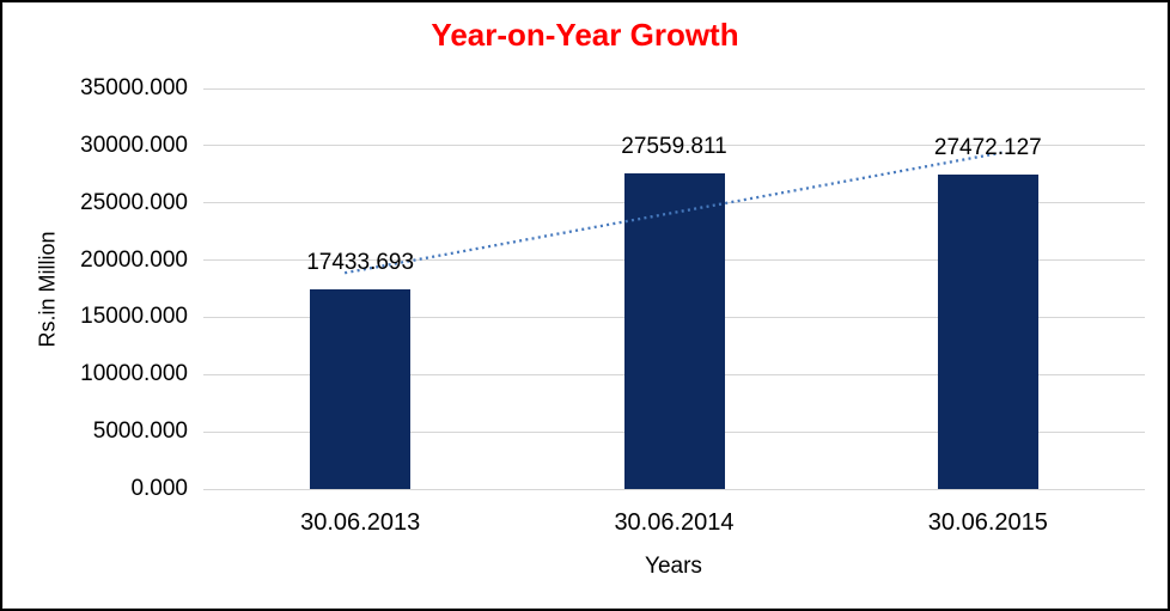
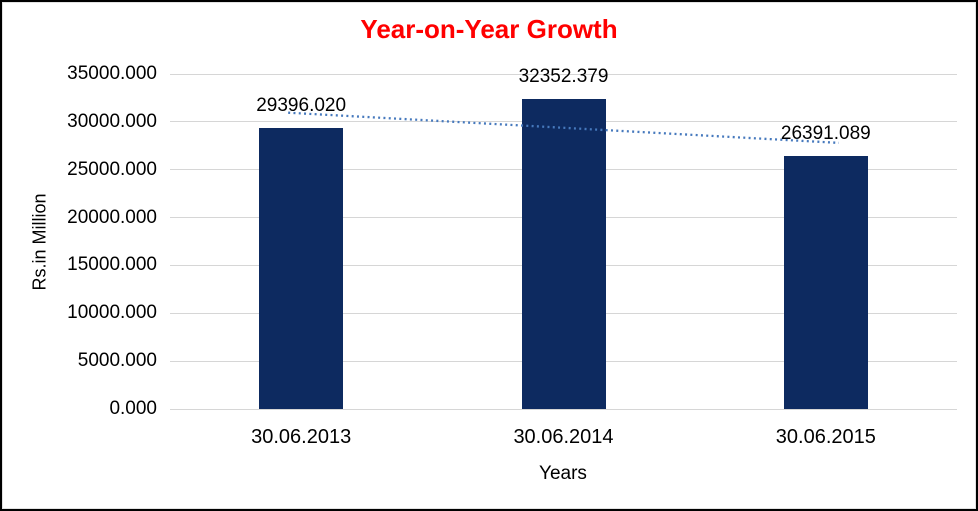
30.06.2013: 17433.693 -> 29396.020
30.06.2014: 27559.811 -> 32352.379
30.06.2015: 27472.127 -> 26391.089
